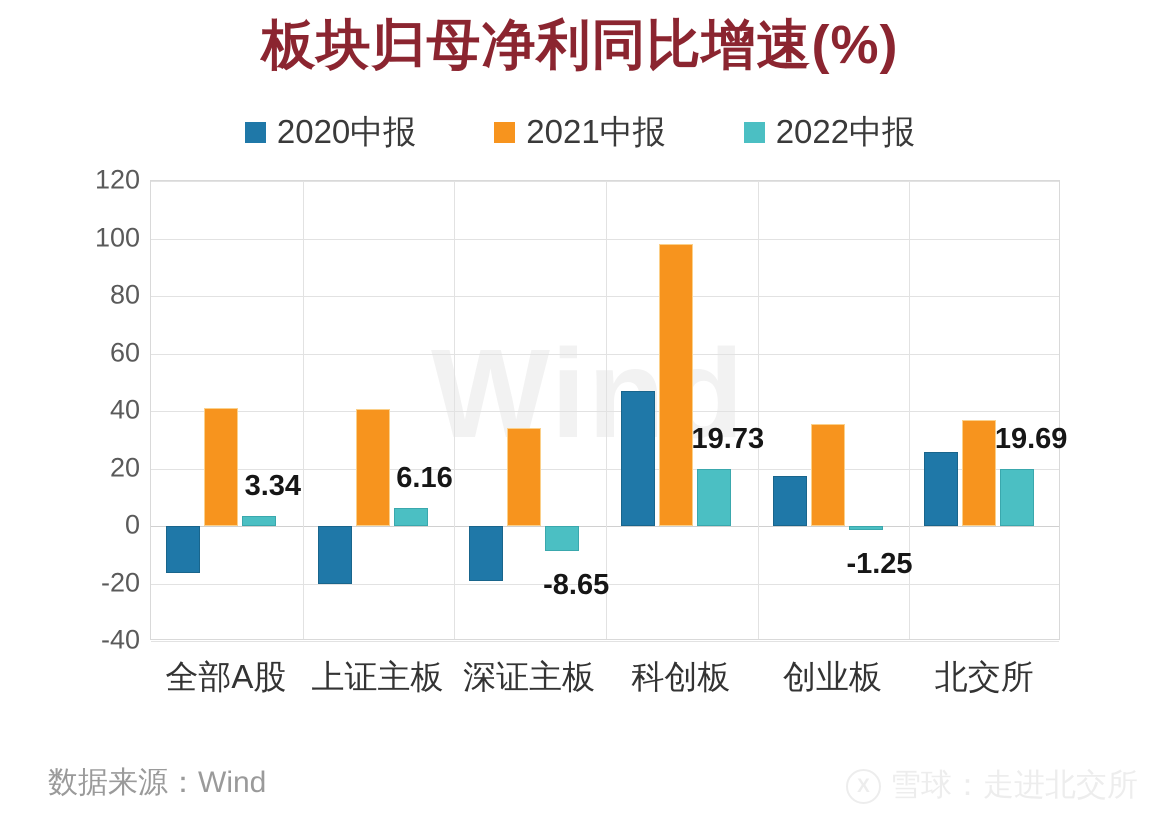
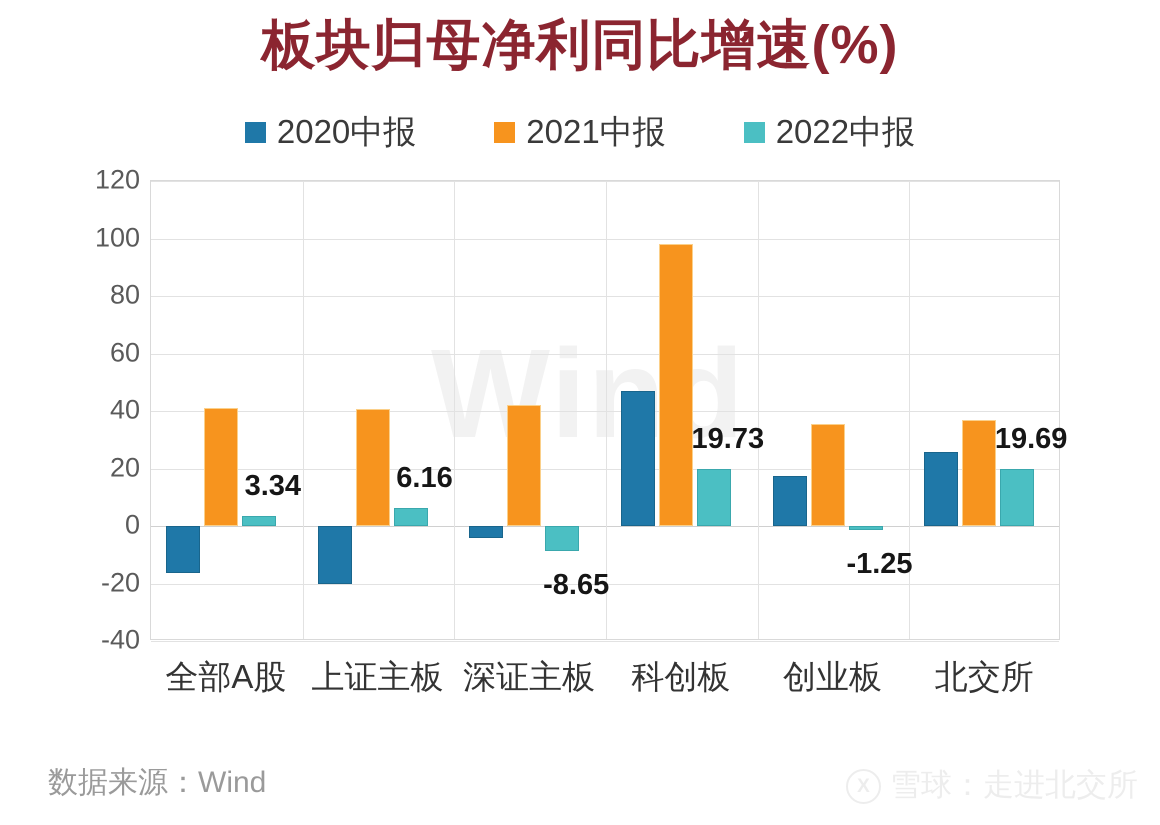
2020中报/深证主板: -19 -> -4
2021中报/深证主板: 34 -> 42
